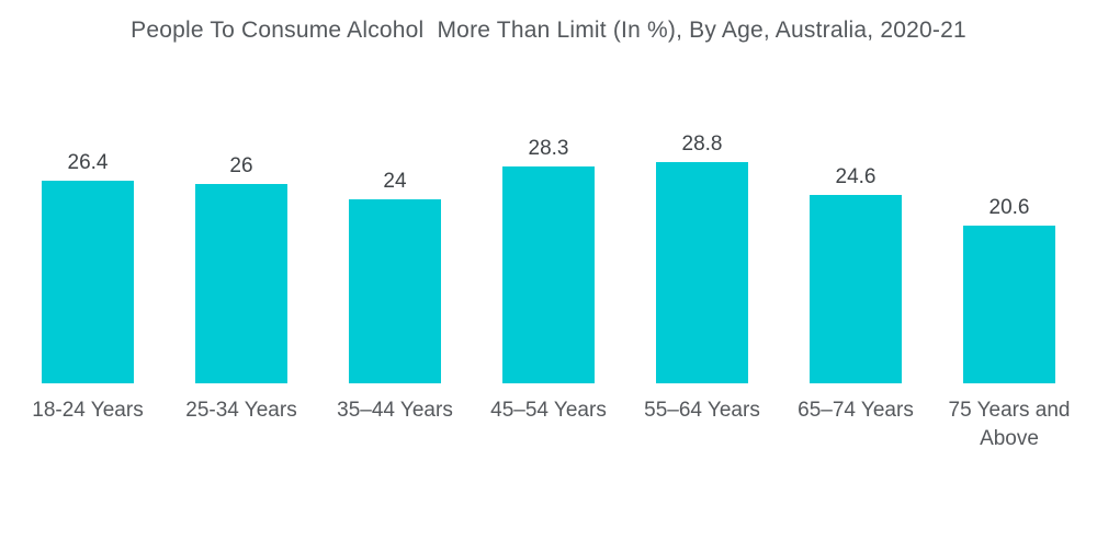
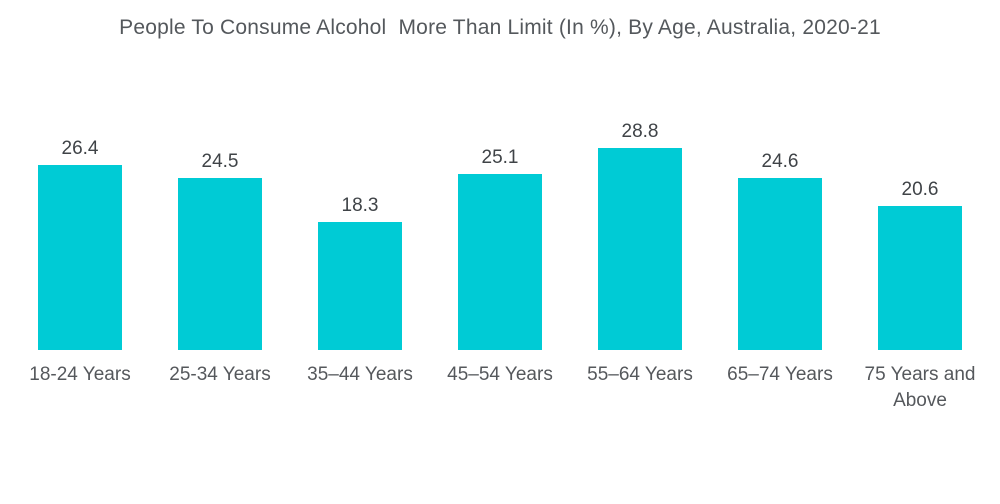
25-34 Years: 26 -> 24.5
35–44 Years: 24 -> 18.3
45–54 Years: 28.3 -> 25.1
